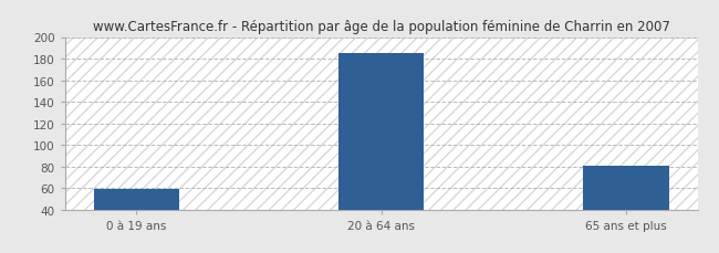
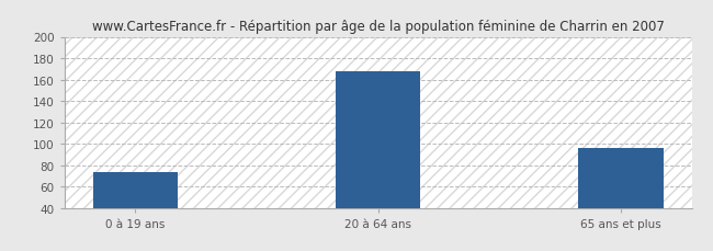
0 à 19 ans: 59 -> 74
20 à 64 ans: 185 -> 168
65 ans et plus: 81 -> 96
